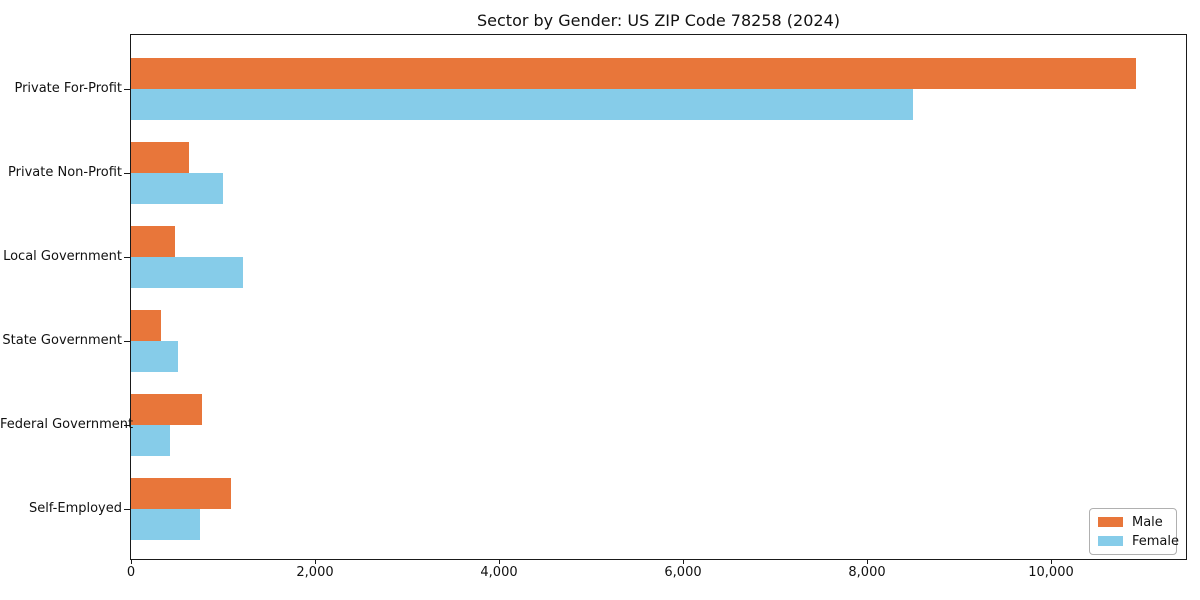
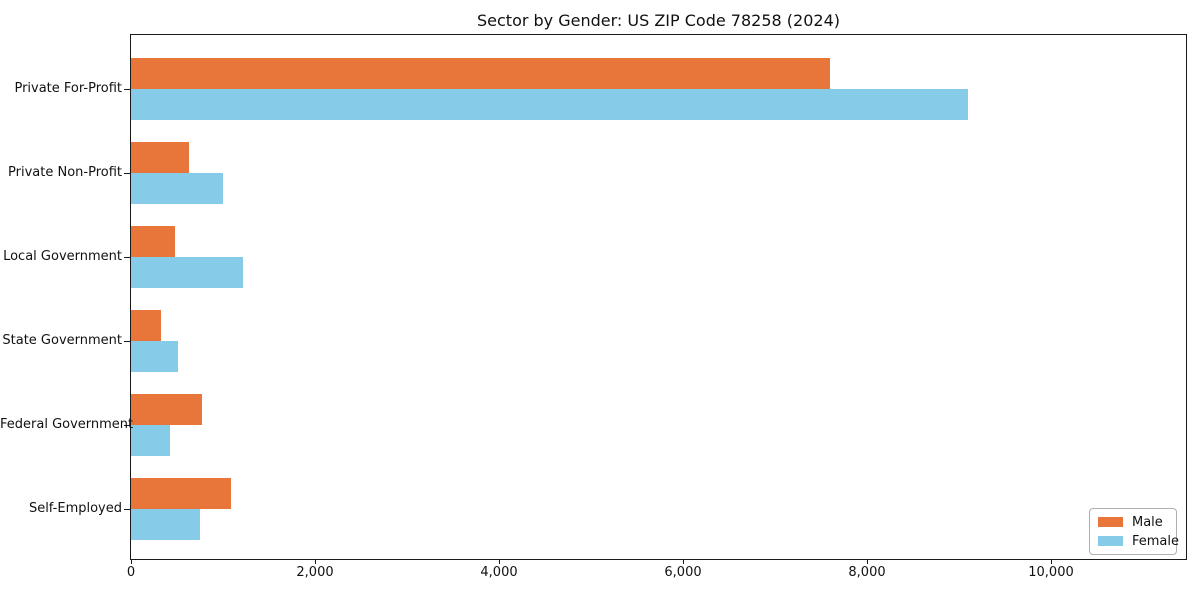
Male/Private For-Profit: 10900 -> 7600
Female/Private For-Profit: 8500 -> 9100
